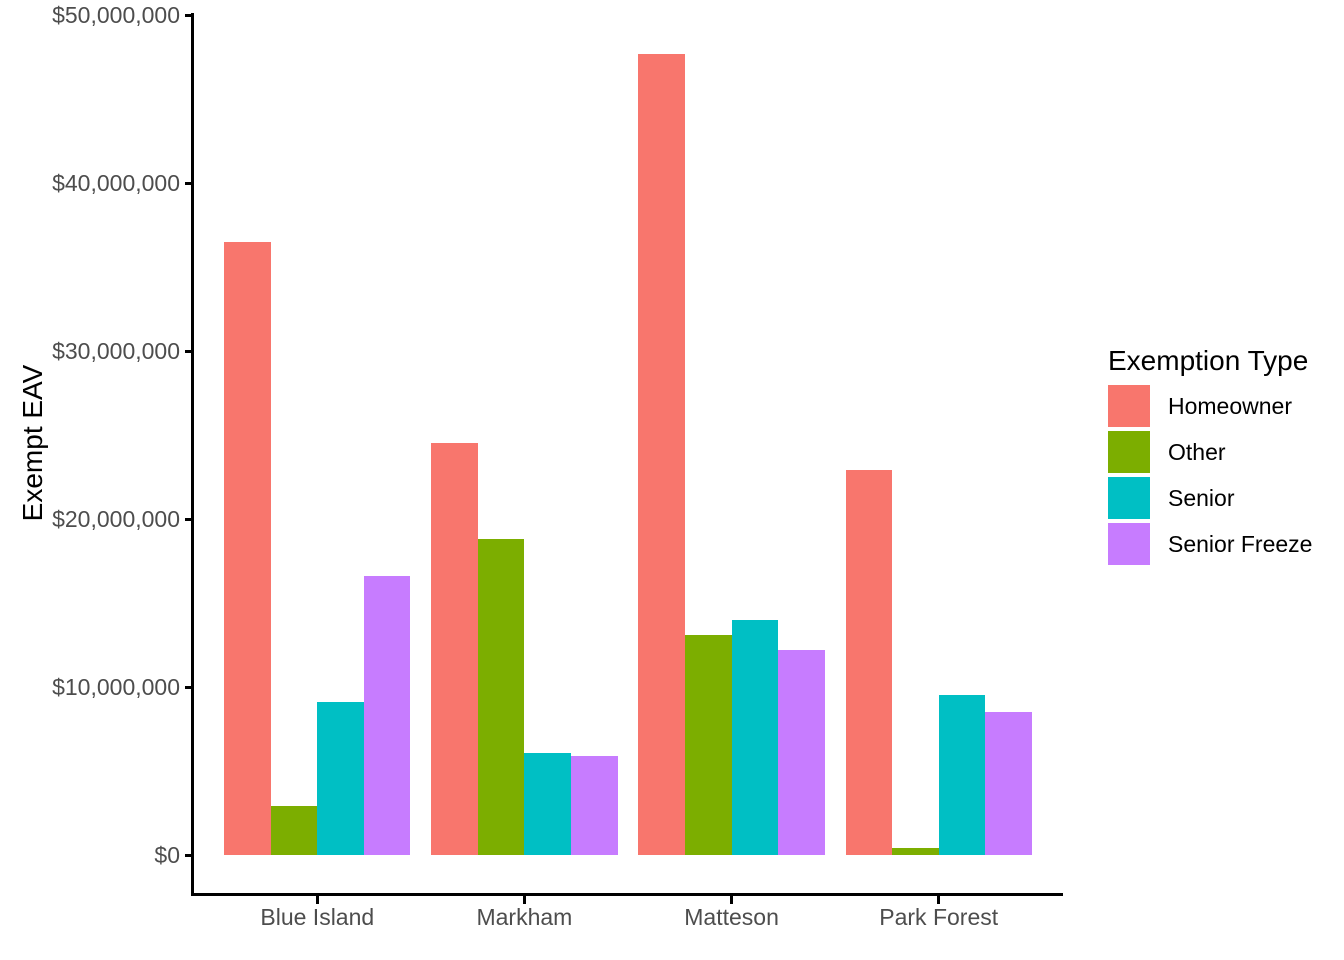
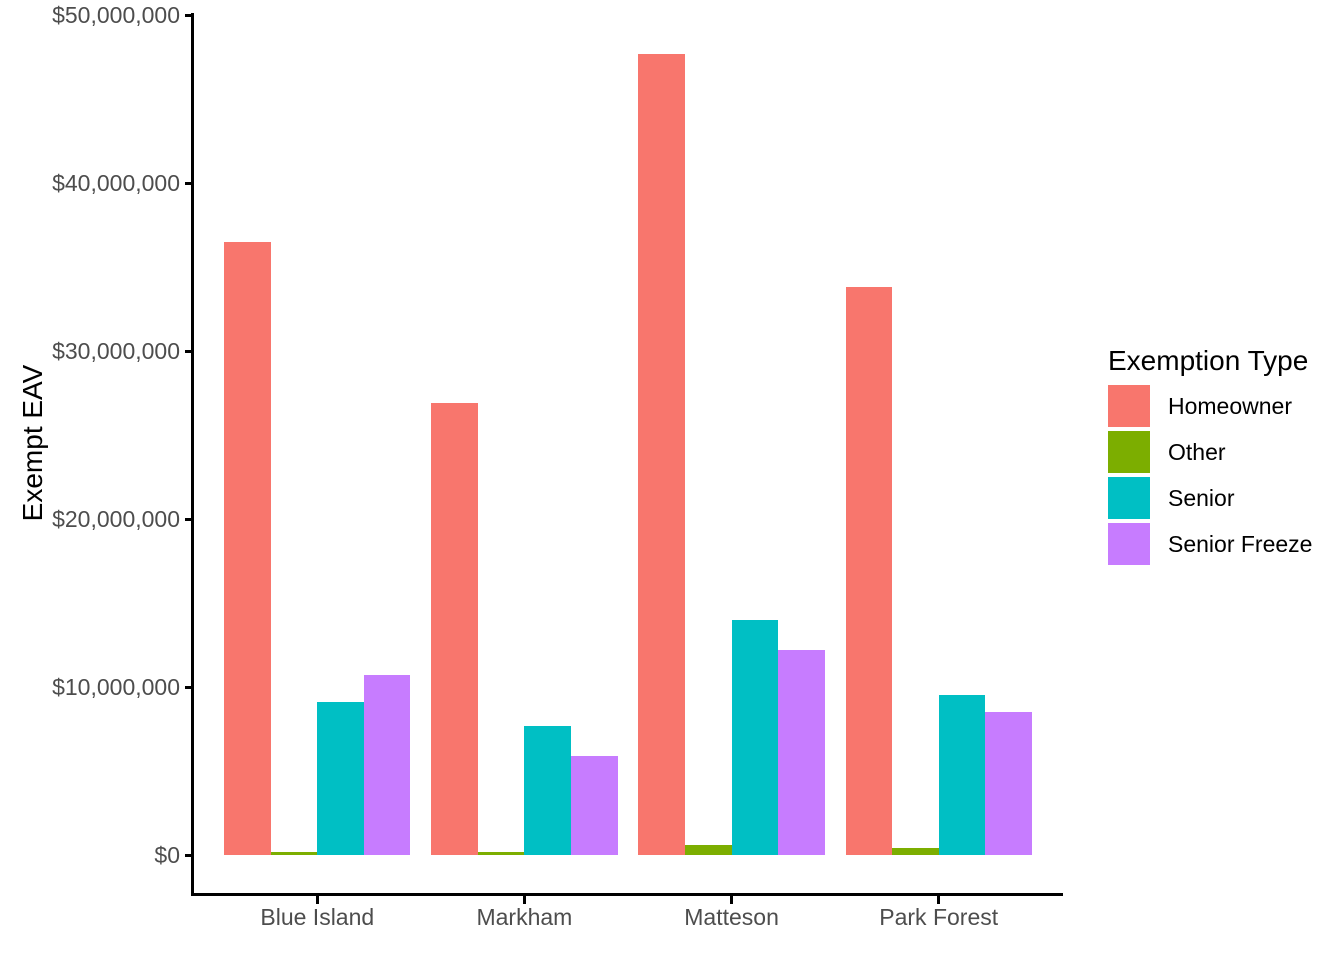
Other/Blue Island: $2900000 -> $200000
Senior Freeze/Blue Island: $16600000 -> $10700000
Homeowner/Markham: $24500000 -> $26900000
Other/Markham: $18800000 -> $200000
Senior/Markham: $6100000 -> $7700000
Other/Matteson: $13100000 -> $600000
Homeowner/Park Forest: $22900000 -> $33800000
